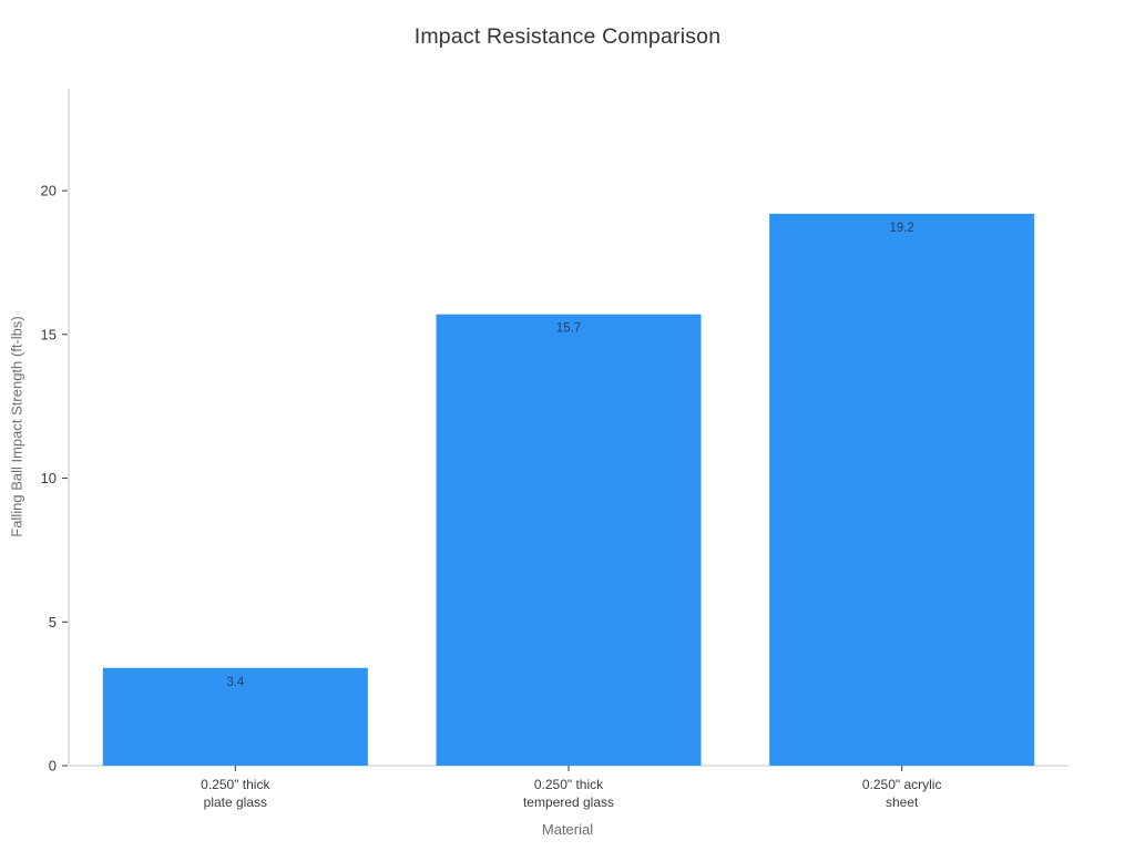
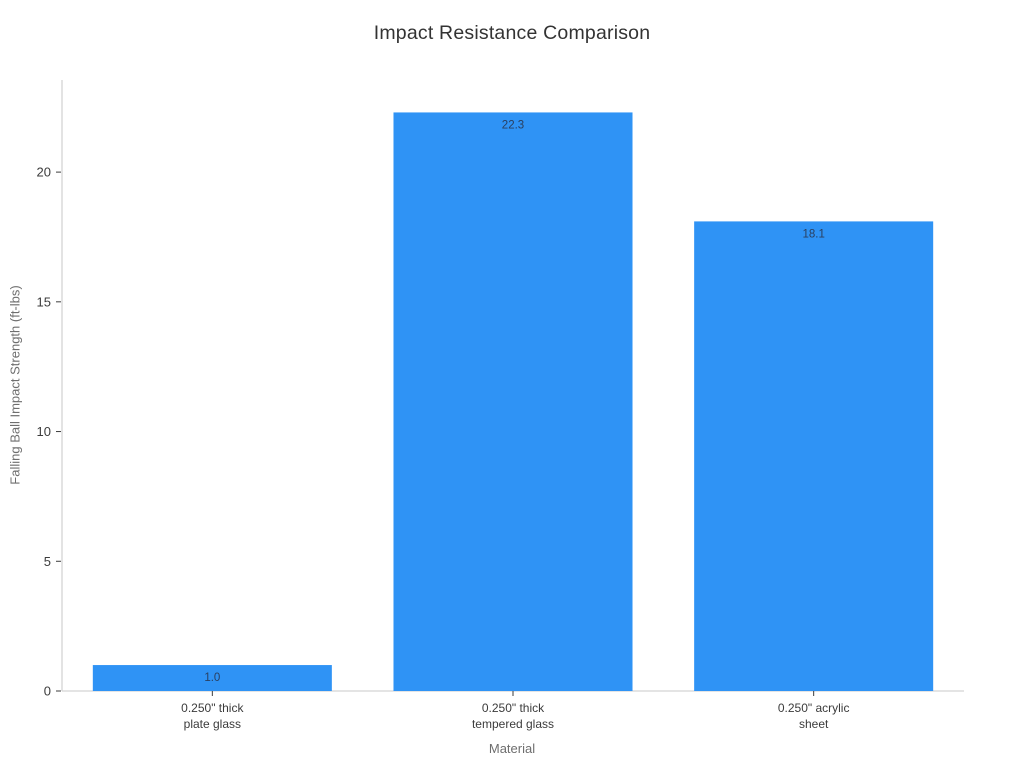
0.250" thick plate glass: 3.4 -> 1.0
0.250" thick tempered glass: 15.7 -> 22.3
0.250" acrylic sheet: 19.2 -> 18.1
